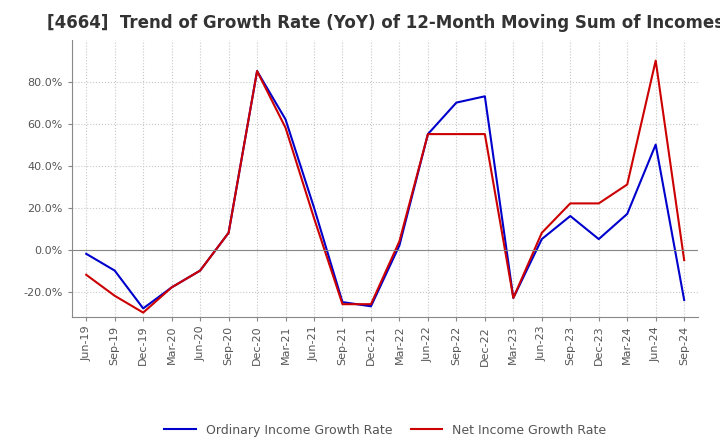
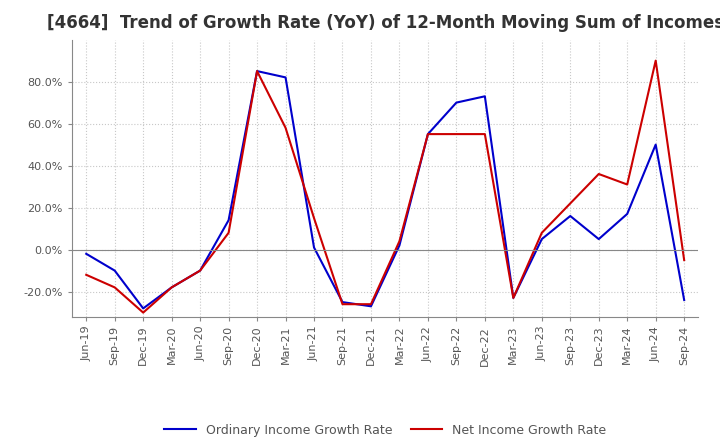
Net Income Growth Rate/Sep-19: -22% -> -18%
Ordinary Income Growth Rate/Sep-20: 8% -> 14%
Ordinary Income Growth Rate/Mar-21: 62% -> 82%
Ordinary Income Growth Rate/Jun-21: 20% -> 1%
Net Income Growth Rate/Dec-23: 22% -> 36%
